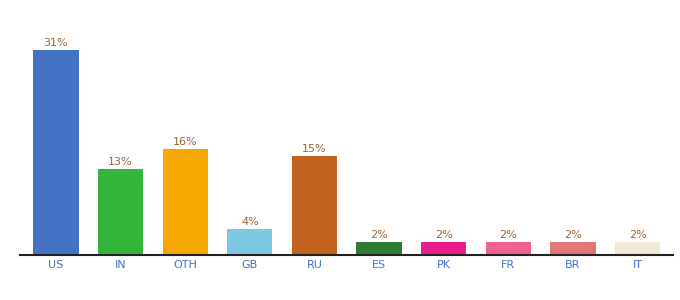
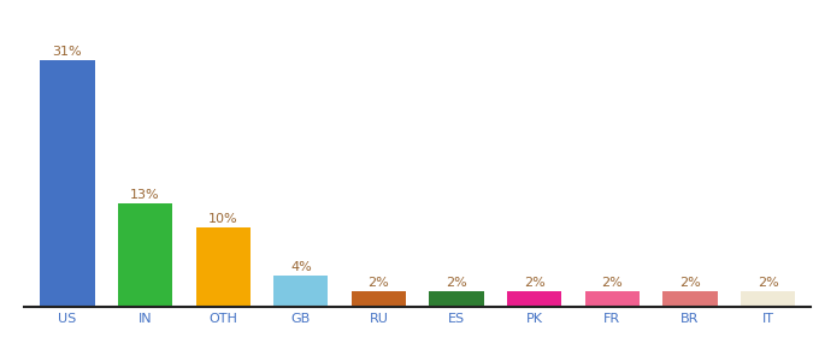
OTH: 16% -> 10%
RU: 15% -> 2%
